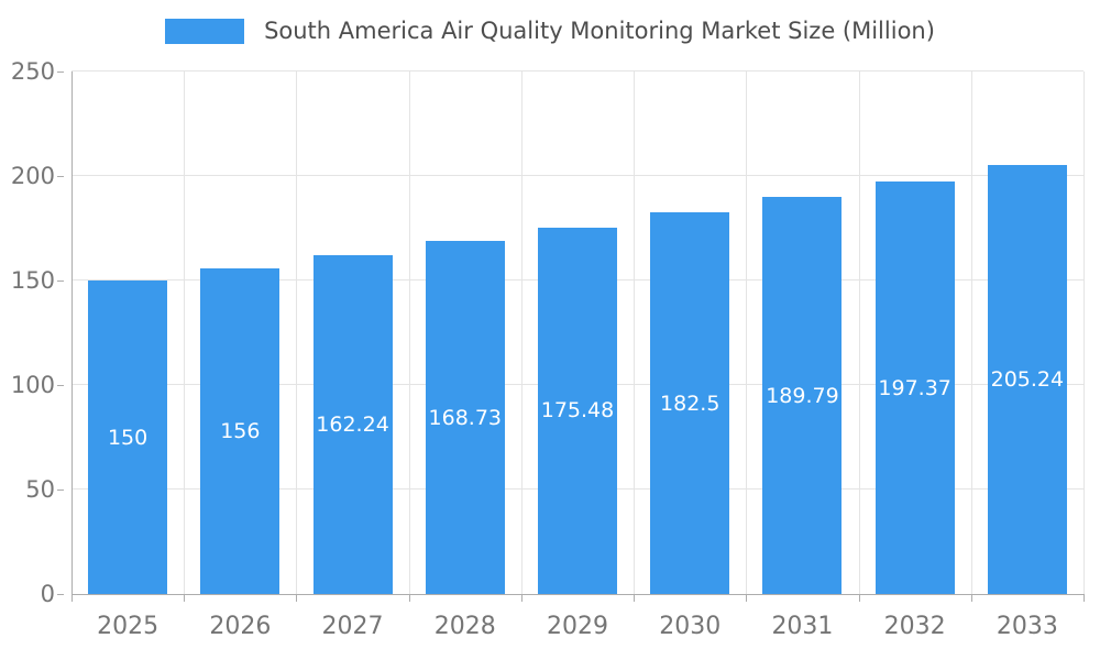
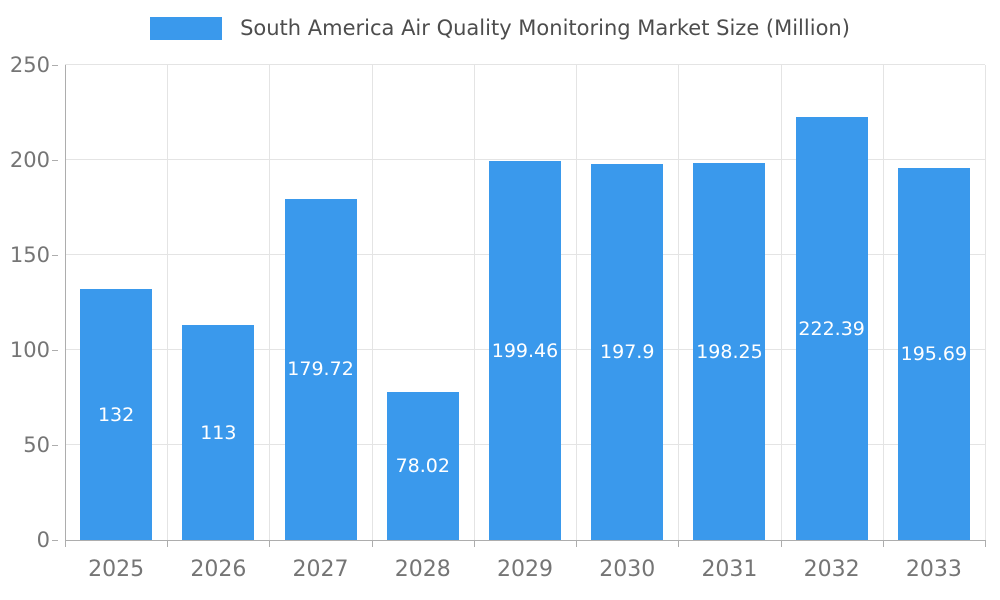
2025: 150 -> 132
2026: 156 -> 113
2027: 162.24 -> 179.72
2028: 168.73 -> 78.02
2029: 175.48 -> 199.46
2030: 182.5 -> 197.9
2031: 189.79 -> 198.25
2032: 197.37 -> 222.39
2033: 205.24 -> 195.69
